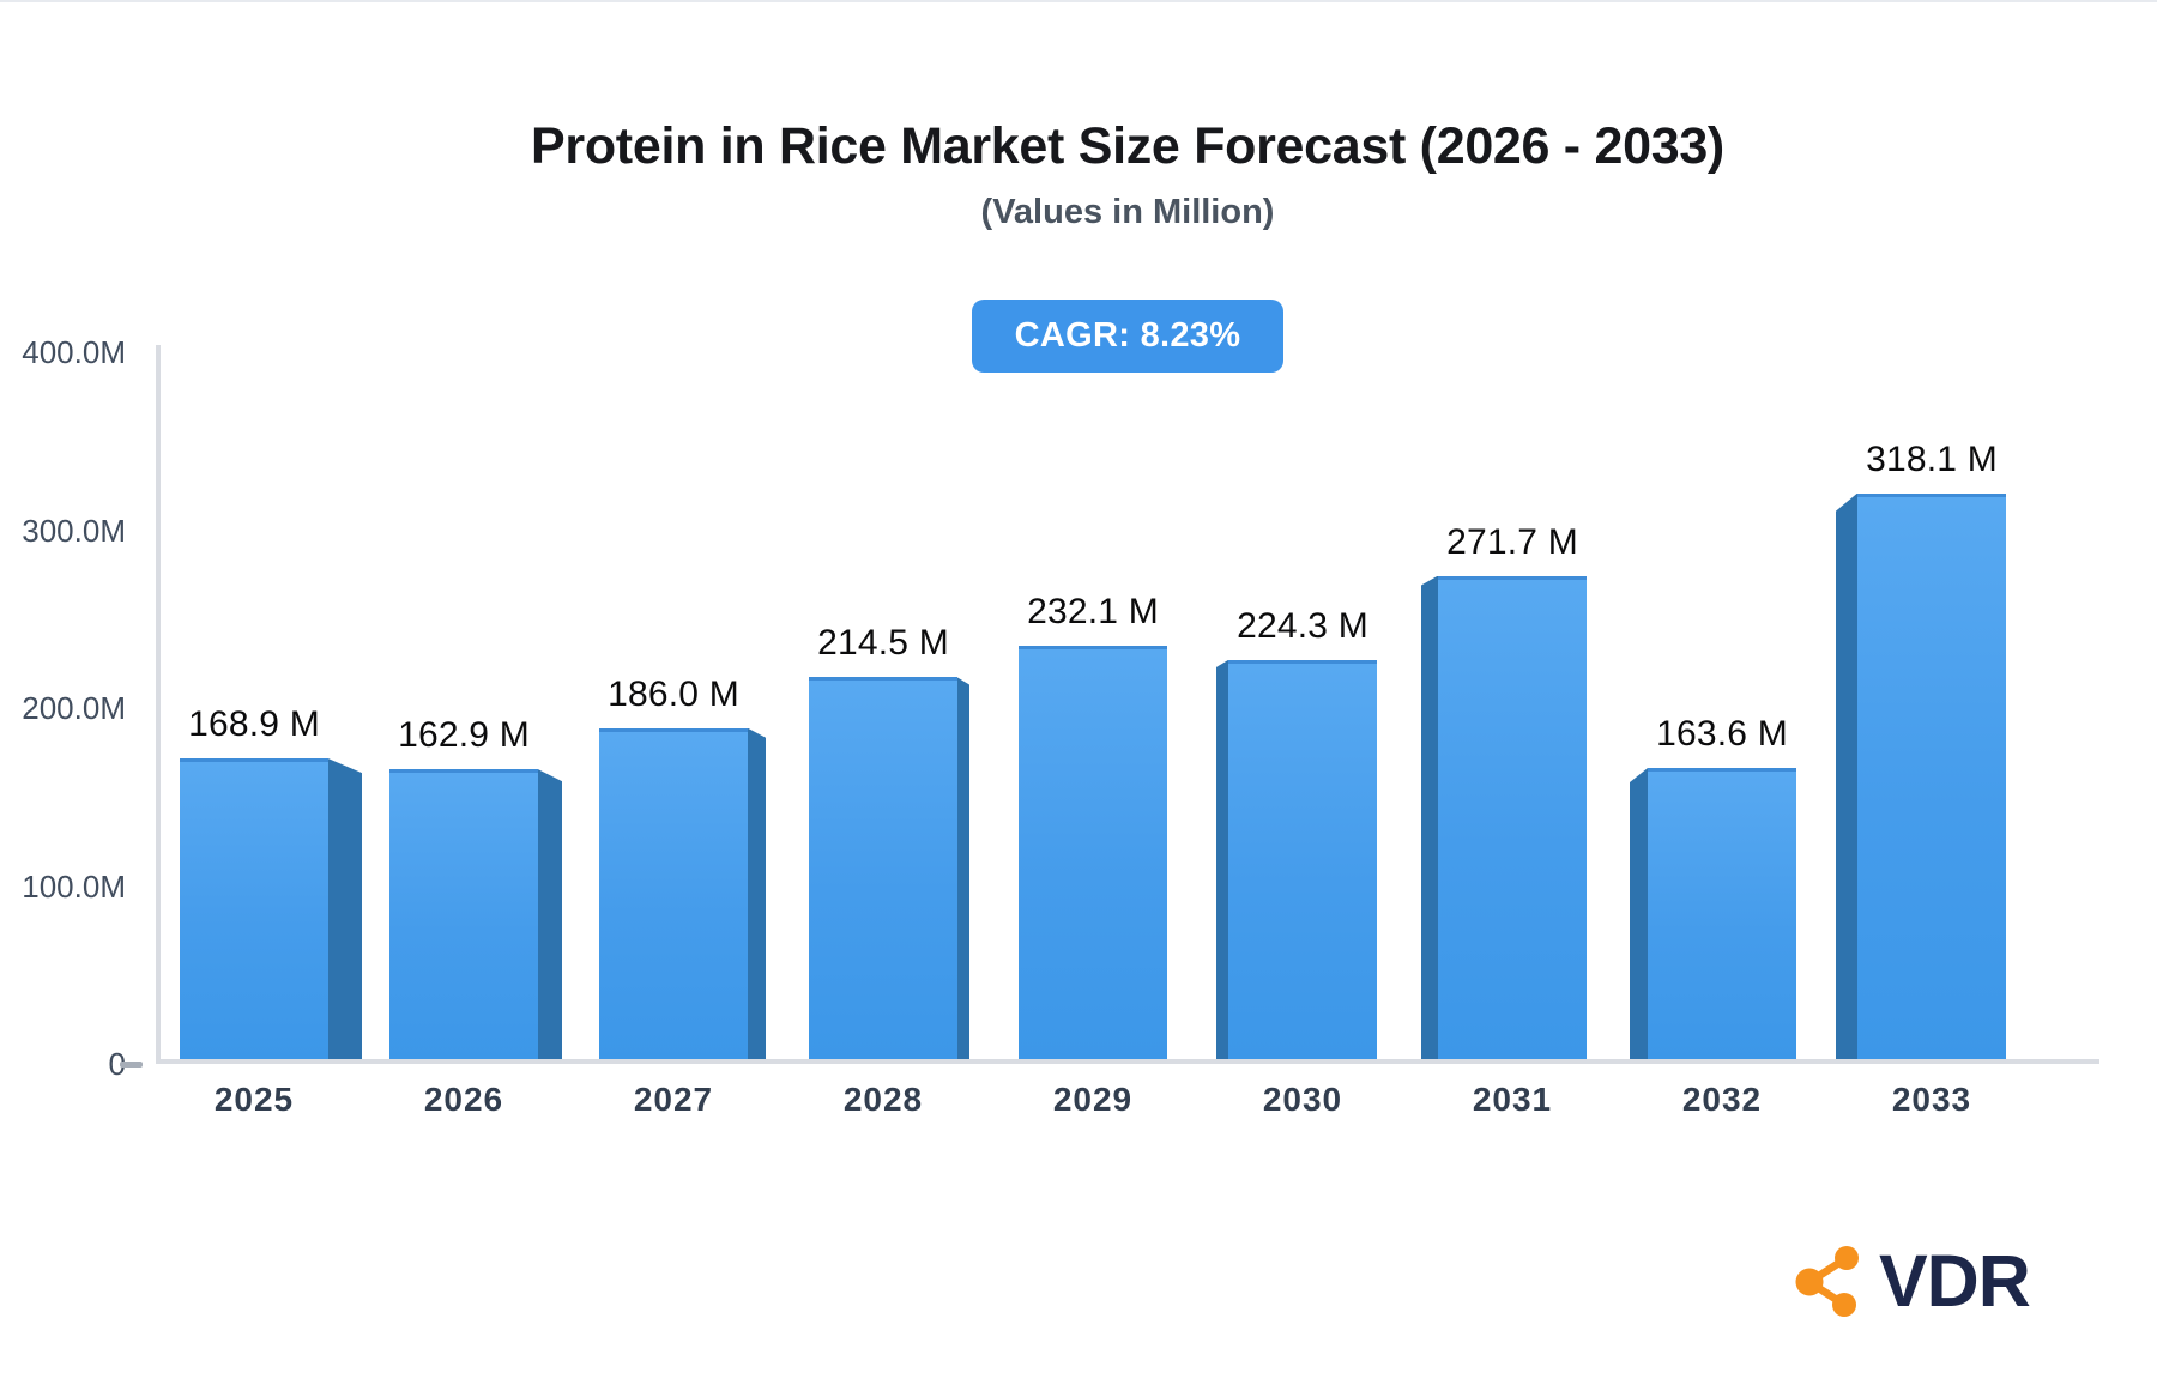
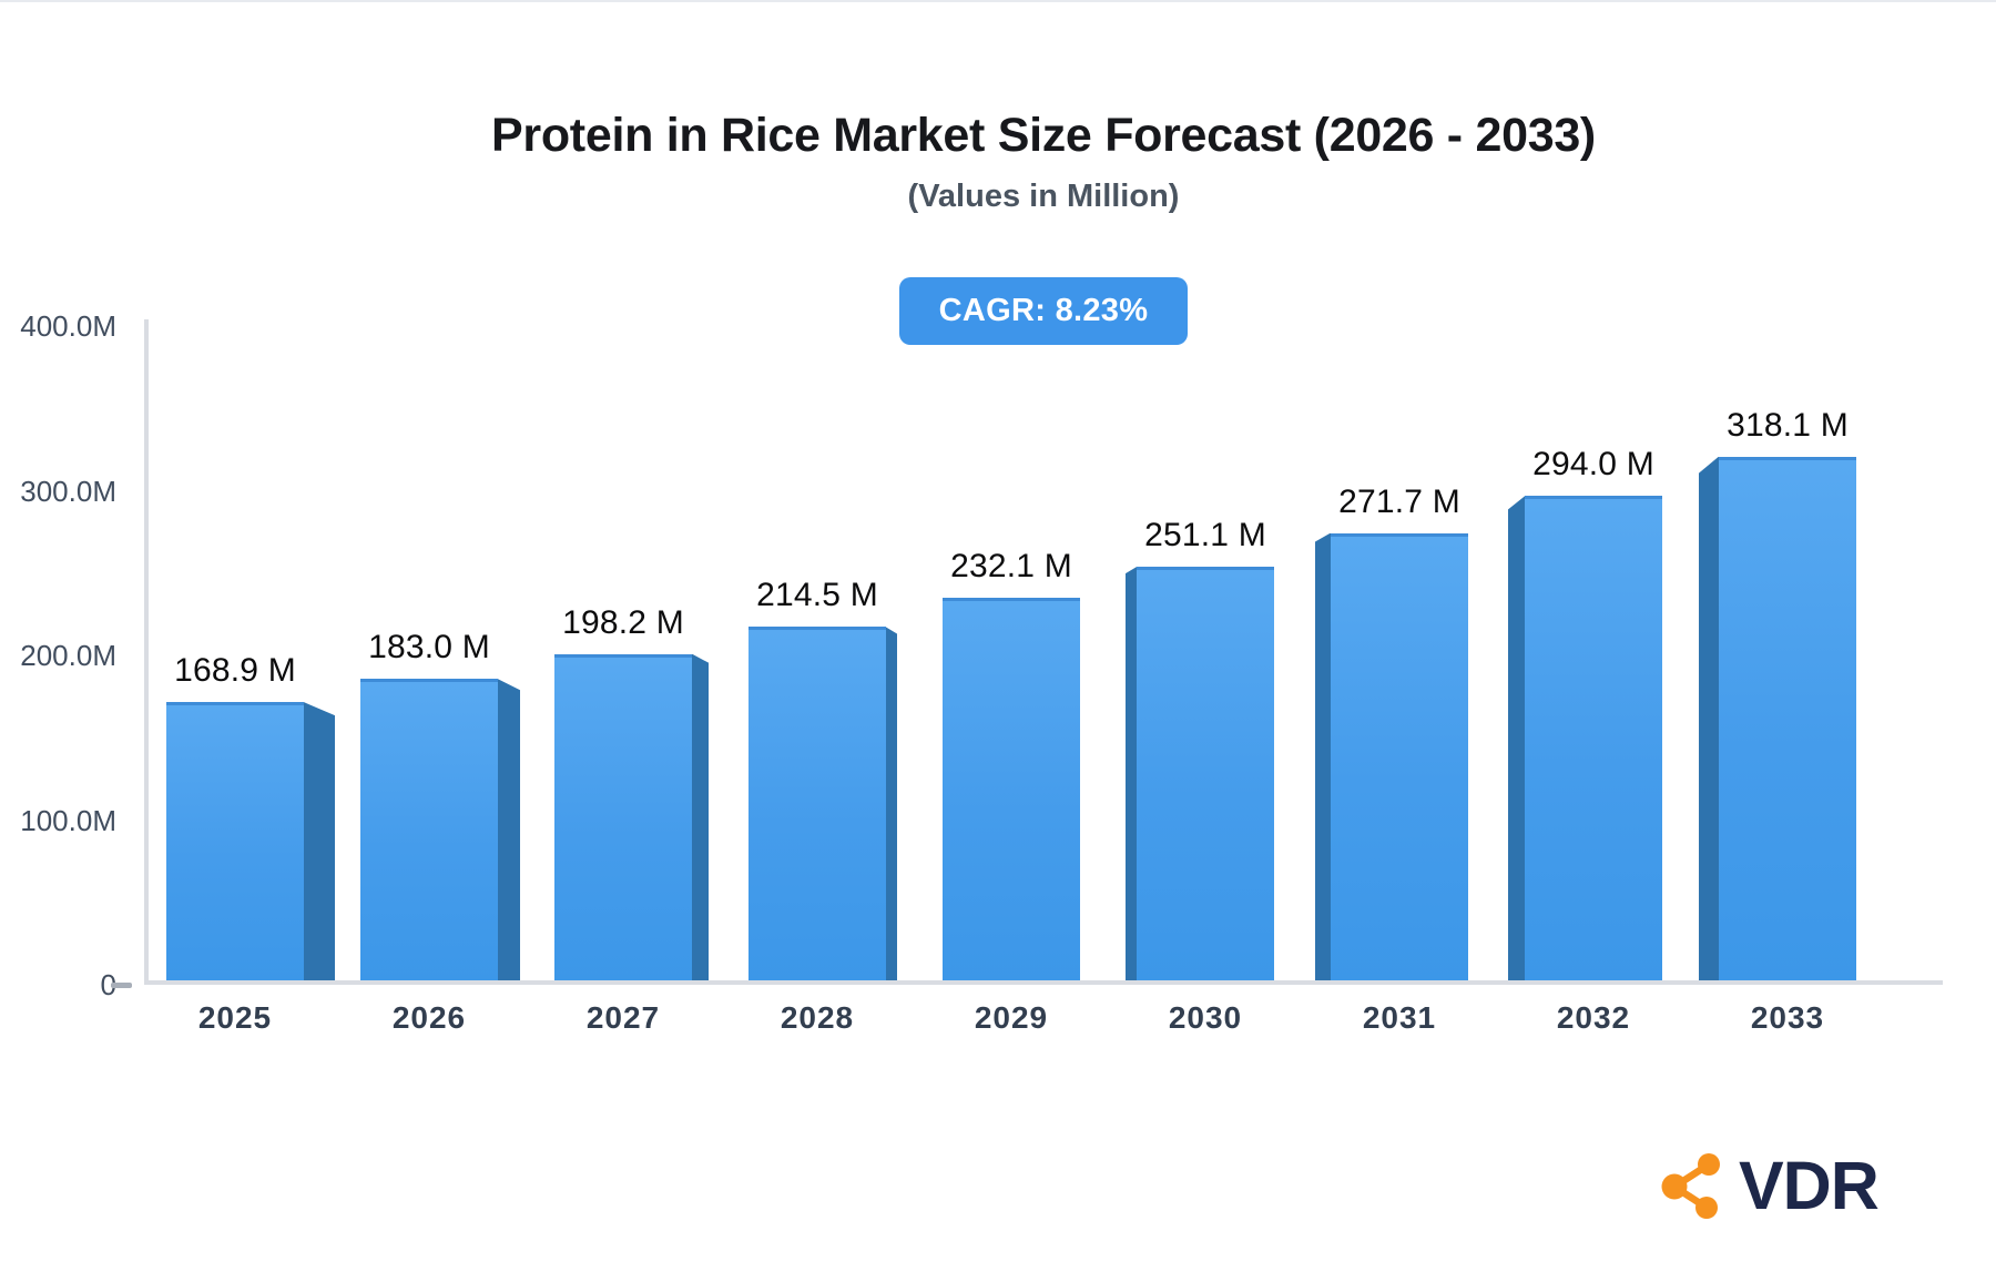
2026: 162.9 -> 183.0
2027: 186.0 -> 198.2
2030: 224.3 -> 251.1
2032: 163.6 -> 294.0
